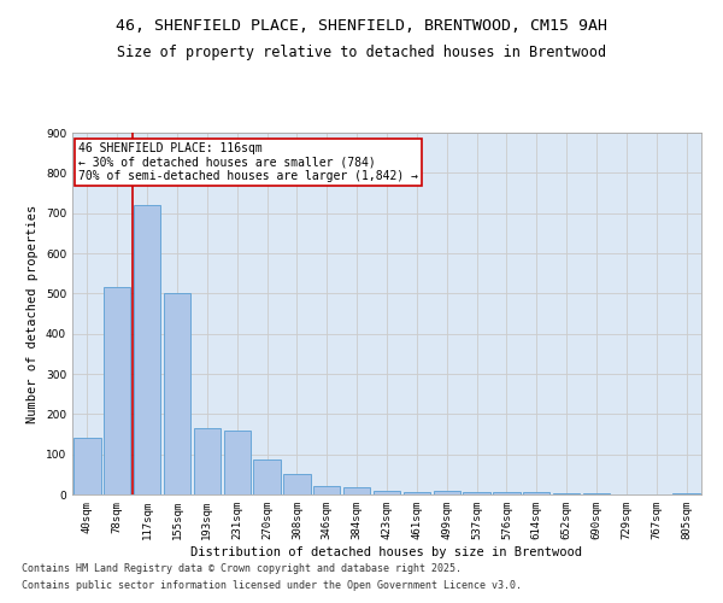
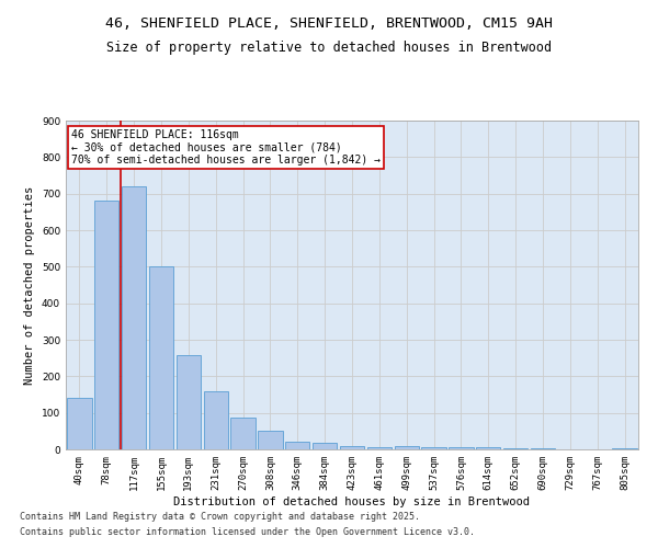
78sqm: 515 -> 680
193sqm: 165 -> 258
